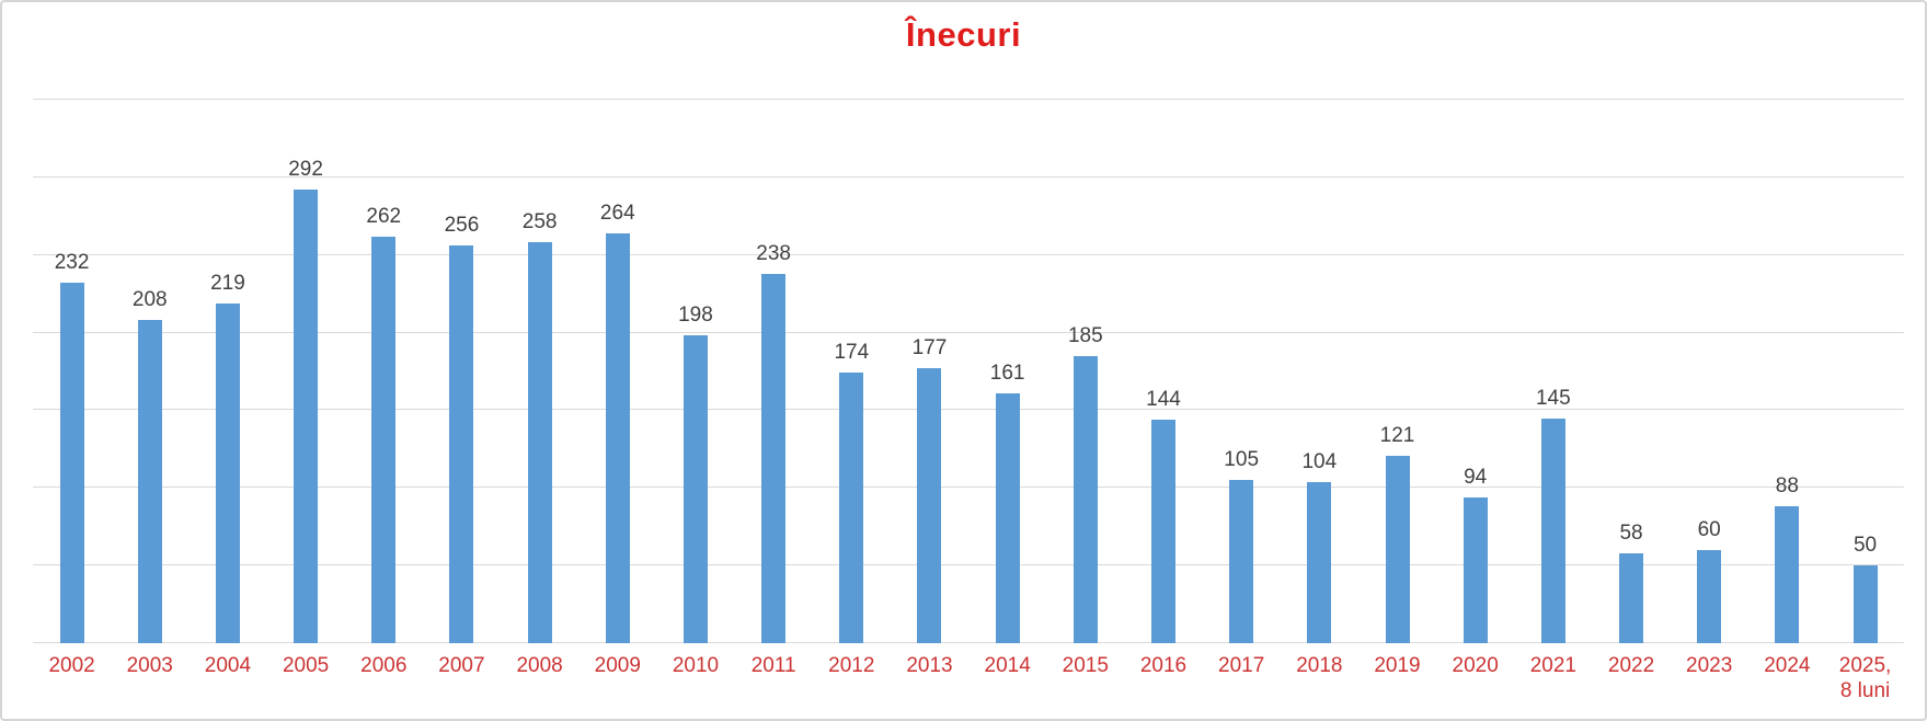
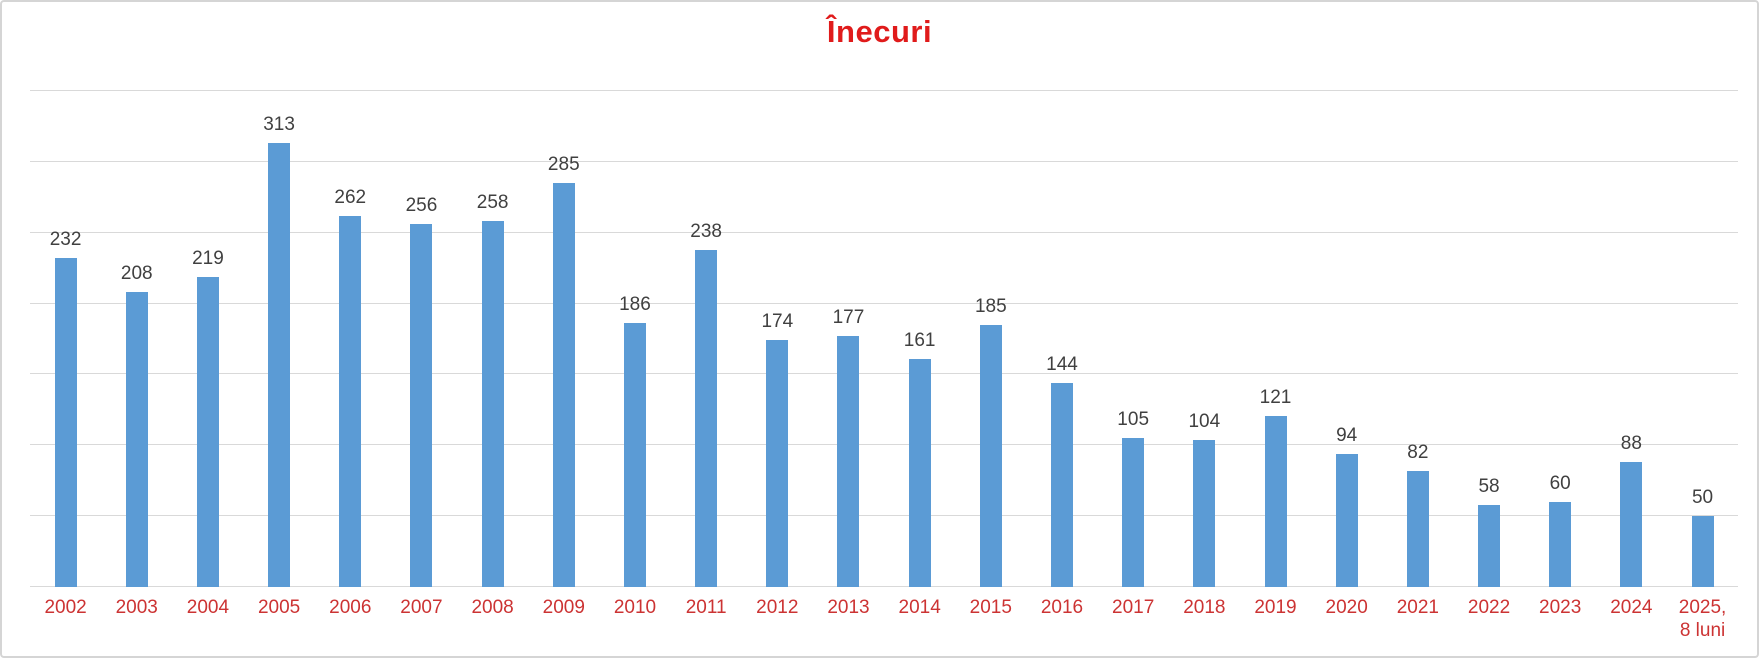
2005: 292 -> 313
2009: 264 -> 285
2010: 198 -> 186
2021: 145 -> 82
